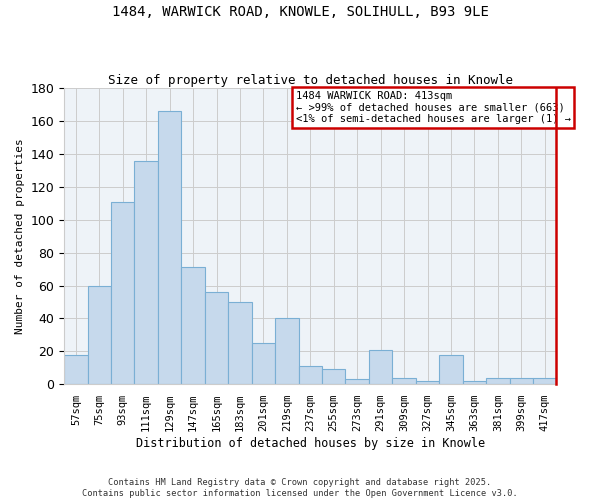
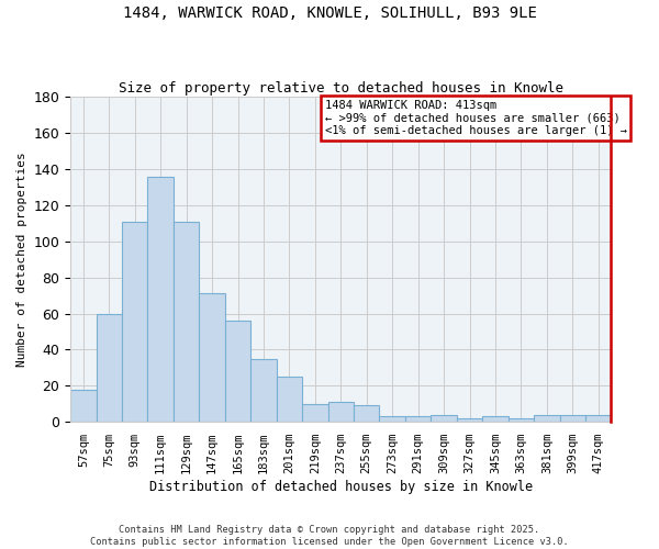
129sqm: 166 -> 111
183sqm: 50 -> 35
219sqm: 40 -> 10
291sqm: 21 -> 3
345sqm: 18 -> 3
